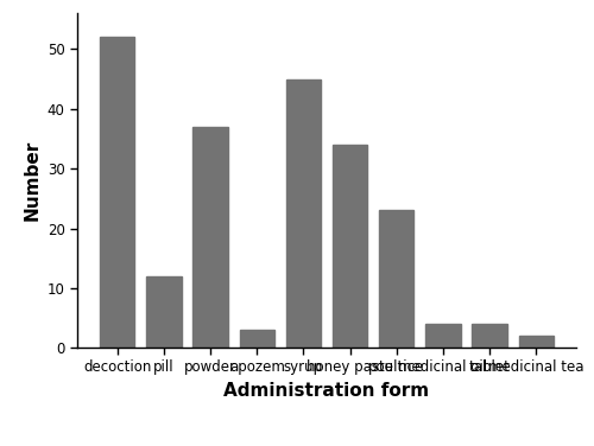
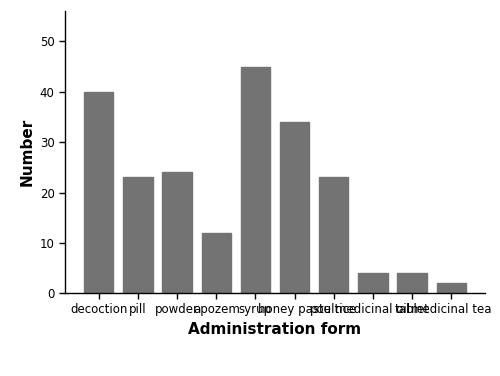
decoction: 52 -> 40
pill: 12 -> 23
powder: 37 -> 24
apozem: 3 -> 12
